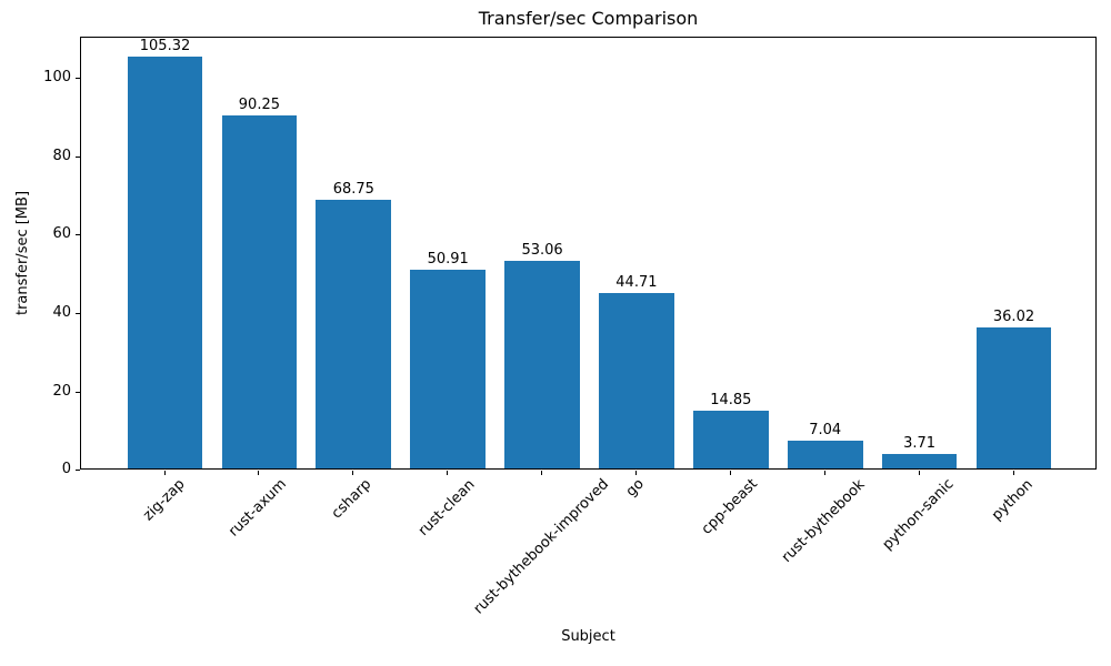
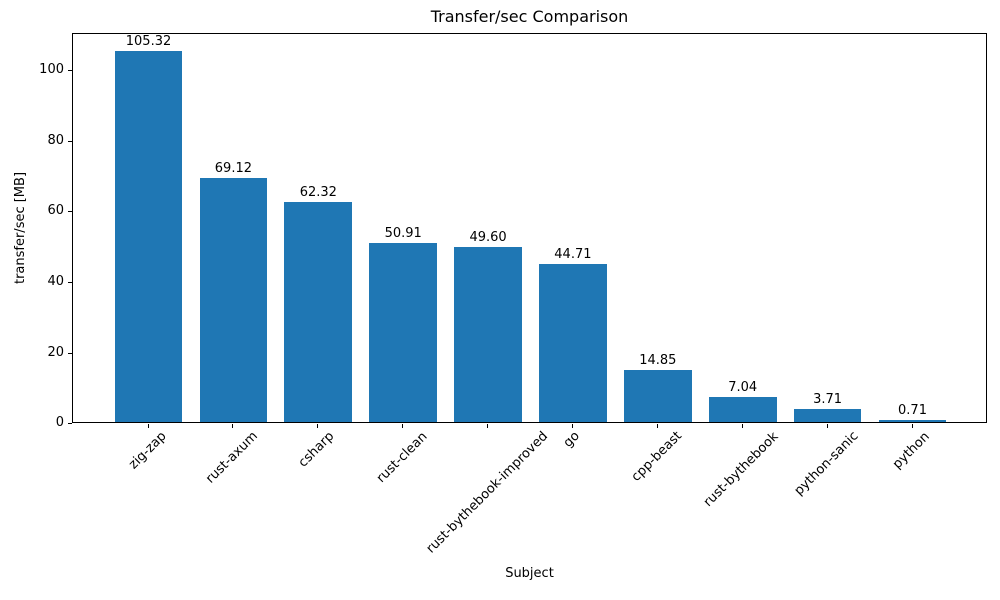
rust-axum: 90.25 -> 69.12
csharp: 68.75 -> 62.32
rust-bythebook-improved: 53.06 -> 49.60
python: 36.02 -> 0.71
